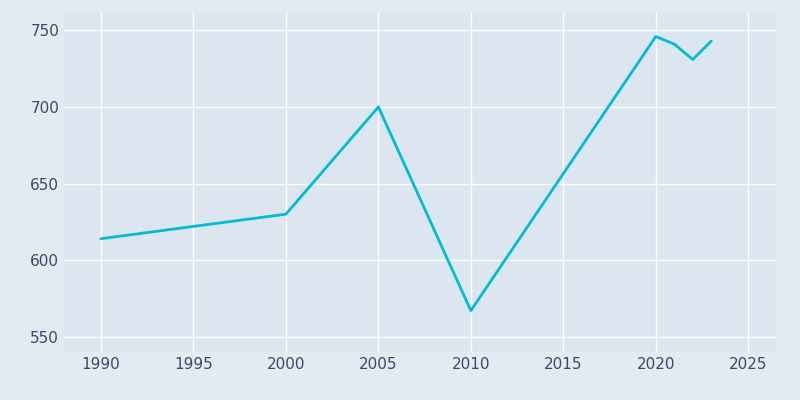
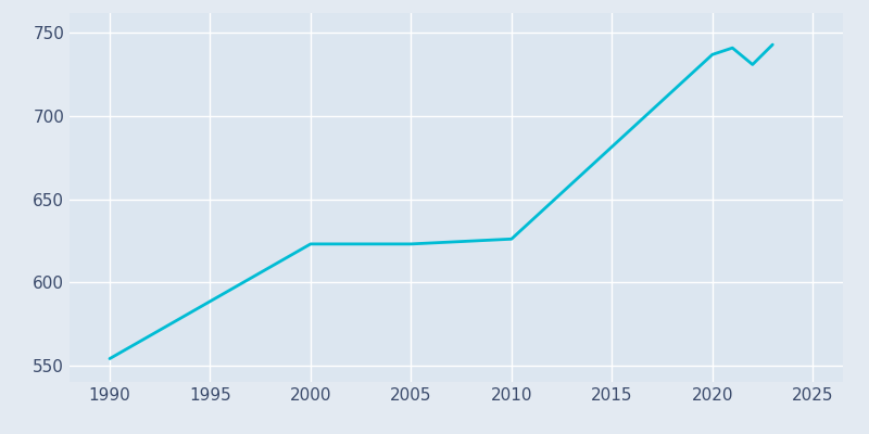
1990: 614 -> 554
2000: 630 -> 623
2005: 700 -> 623
2010: 567 -> 626
2020: 746 -> 737
